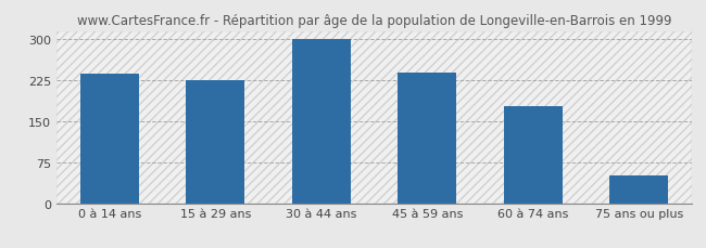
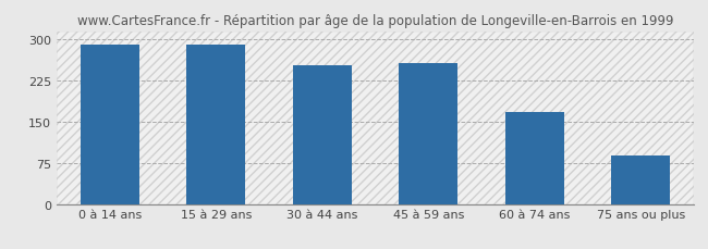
0 à 14 ans: 238 -> 290
15 à 29 ans: 226 -> 290
30 à 44 ans: 300 -> 254
45 à 59 ans: 239 -> 258
60 à 74 ans: 178 -> 168
75 ans ou plus: 50 -> 88
